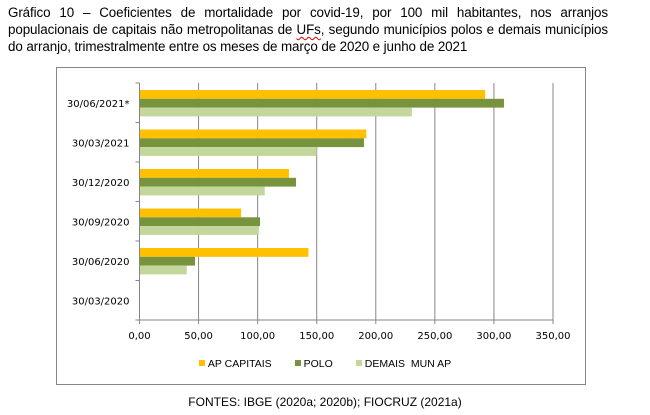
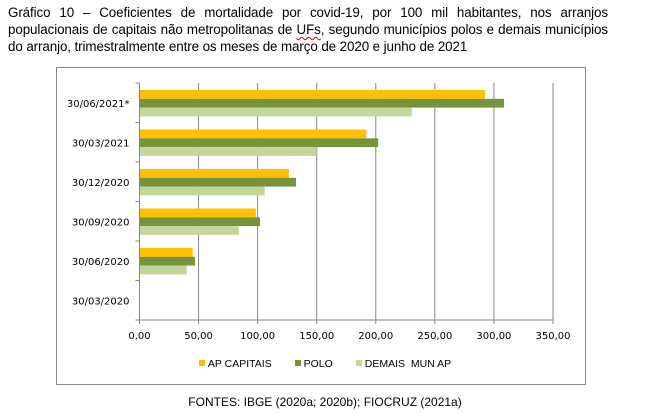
POLO/30/03/2021: 190 -> 202
AP CAPITAIS/30/09/2020: 86 -> 98
DEMAIS MUN AP/30/09/2020: 101 -> 84
AP CAPITAIS/30/06/2020: 143 -> 45
